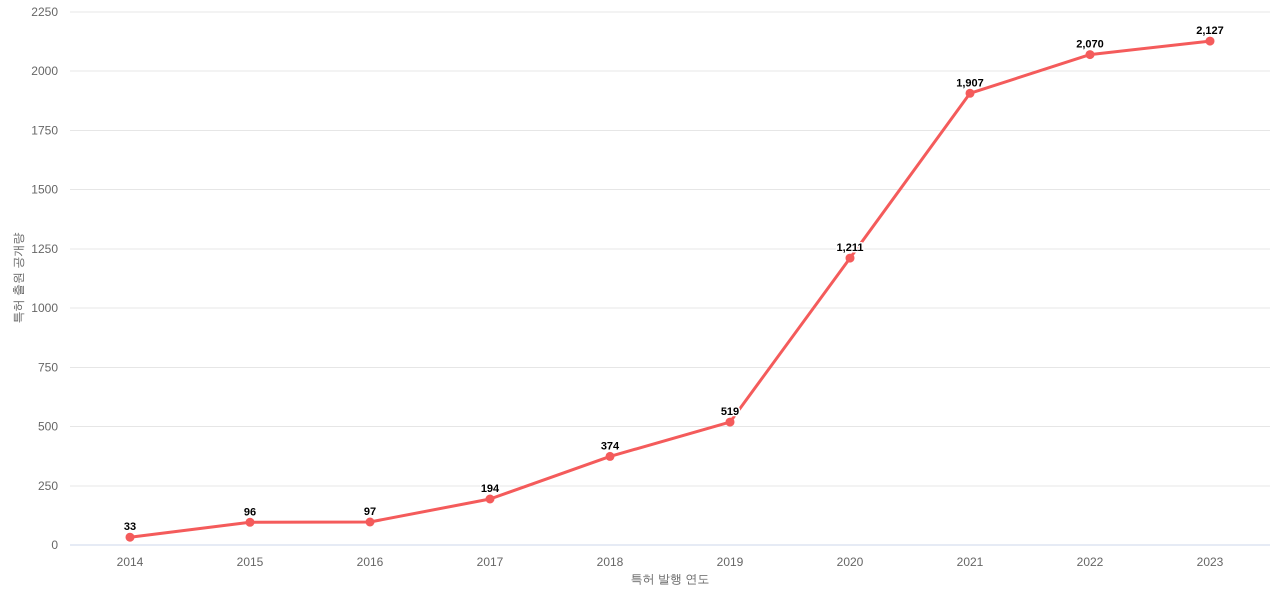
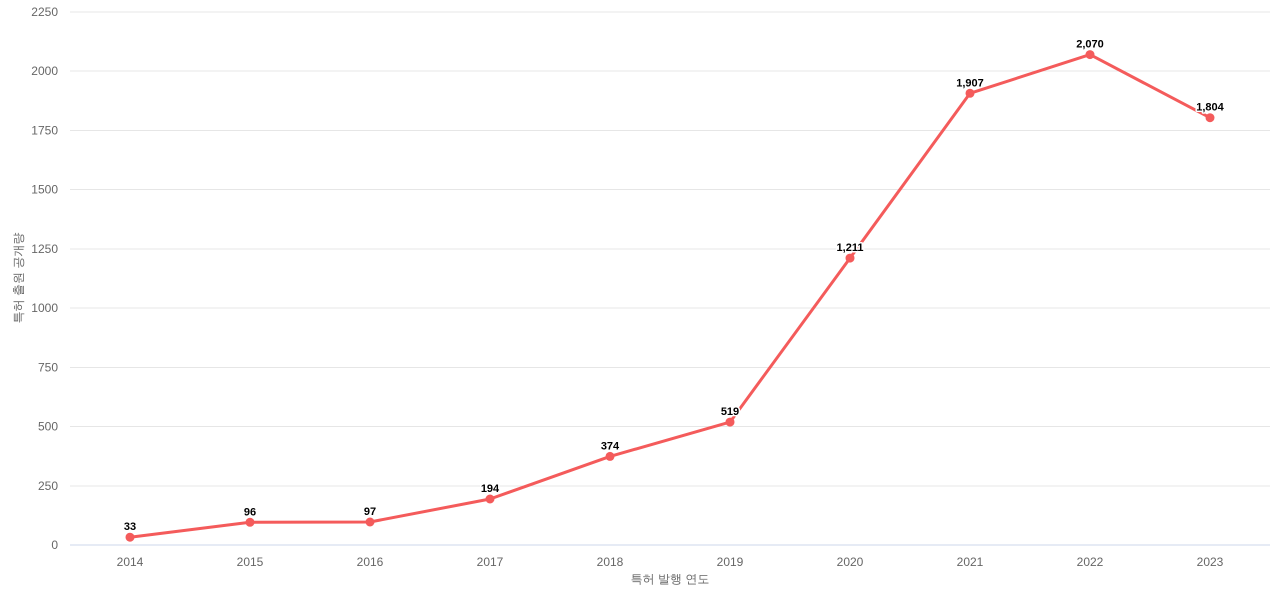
2023: 2,127 -> 1,804
